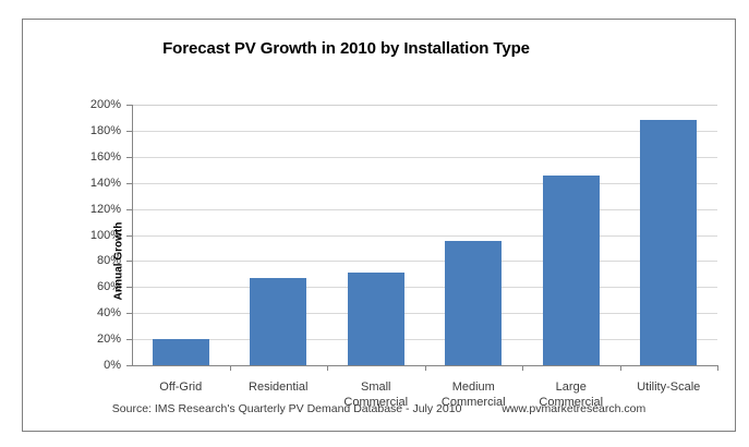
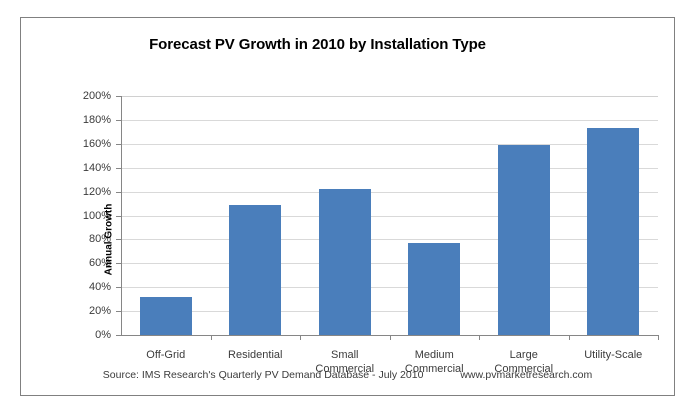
Off-Grid: 20% -> 32%
Residential: 67% -> 109%
Small Commercial: 71% -> 122%
Medium Commercial: 95% -> 77%
Large Commercial: 146% -> 159%
Utility-Scale: 188% -> 173%
